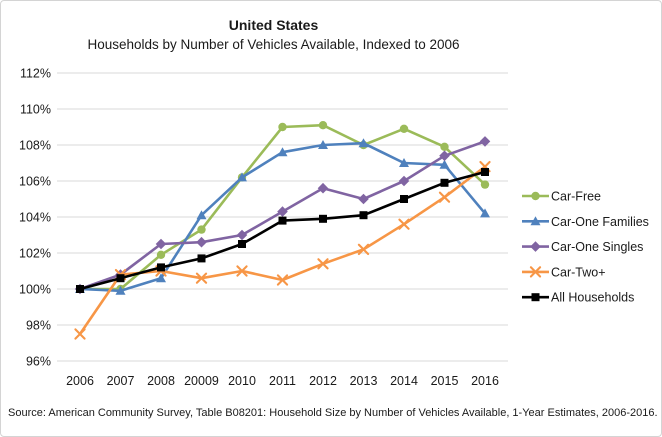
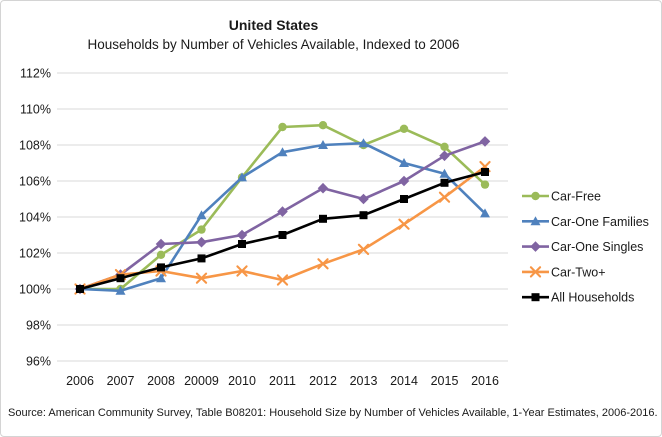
Car-Two+/2006: 97.5% -> 100.0%
All Households/2011: 103.8% -> 103.0%
Car-One Families/2015: 106.9% -> 106.4%
